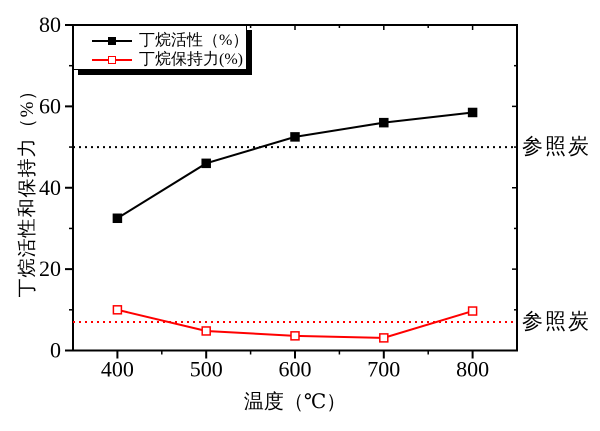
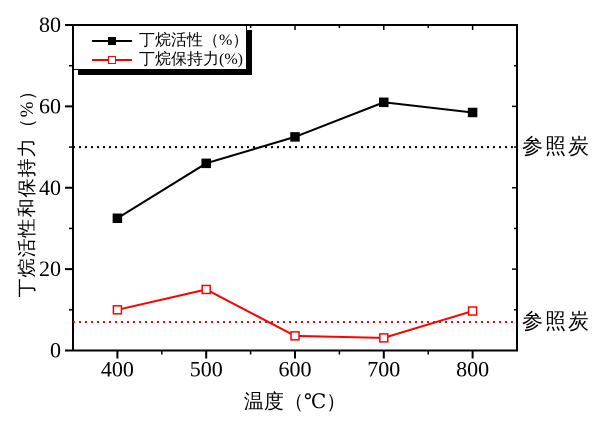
丁烷保持力(%)/500: 5 -> 15
丁烷活性（%）/700: 56 -> 61
